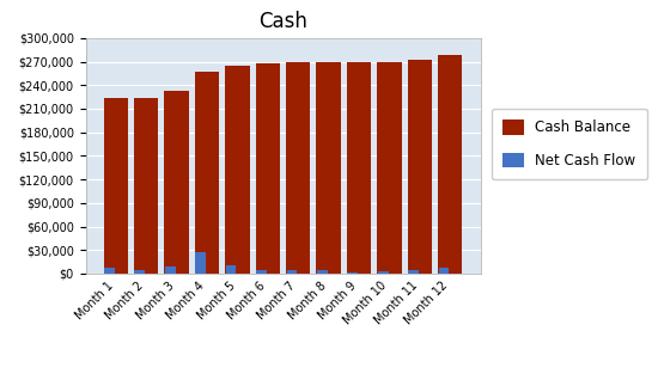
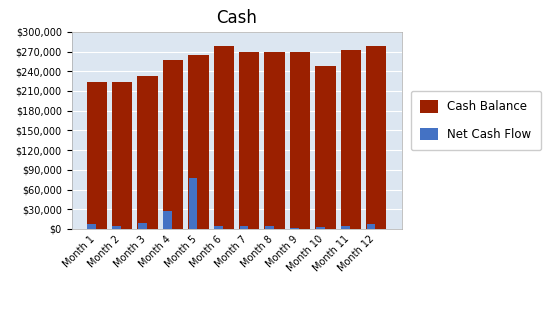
Net Cash Flow/Month 5: $10,000 -> $78,000
Cash Balance/Month 6: $268,000 -> $278,000
Cash Balance/Month 10: $270,000 -> $248,000
